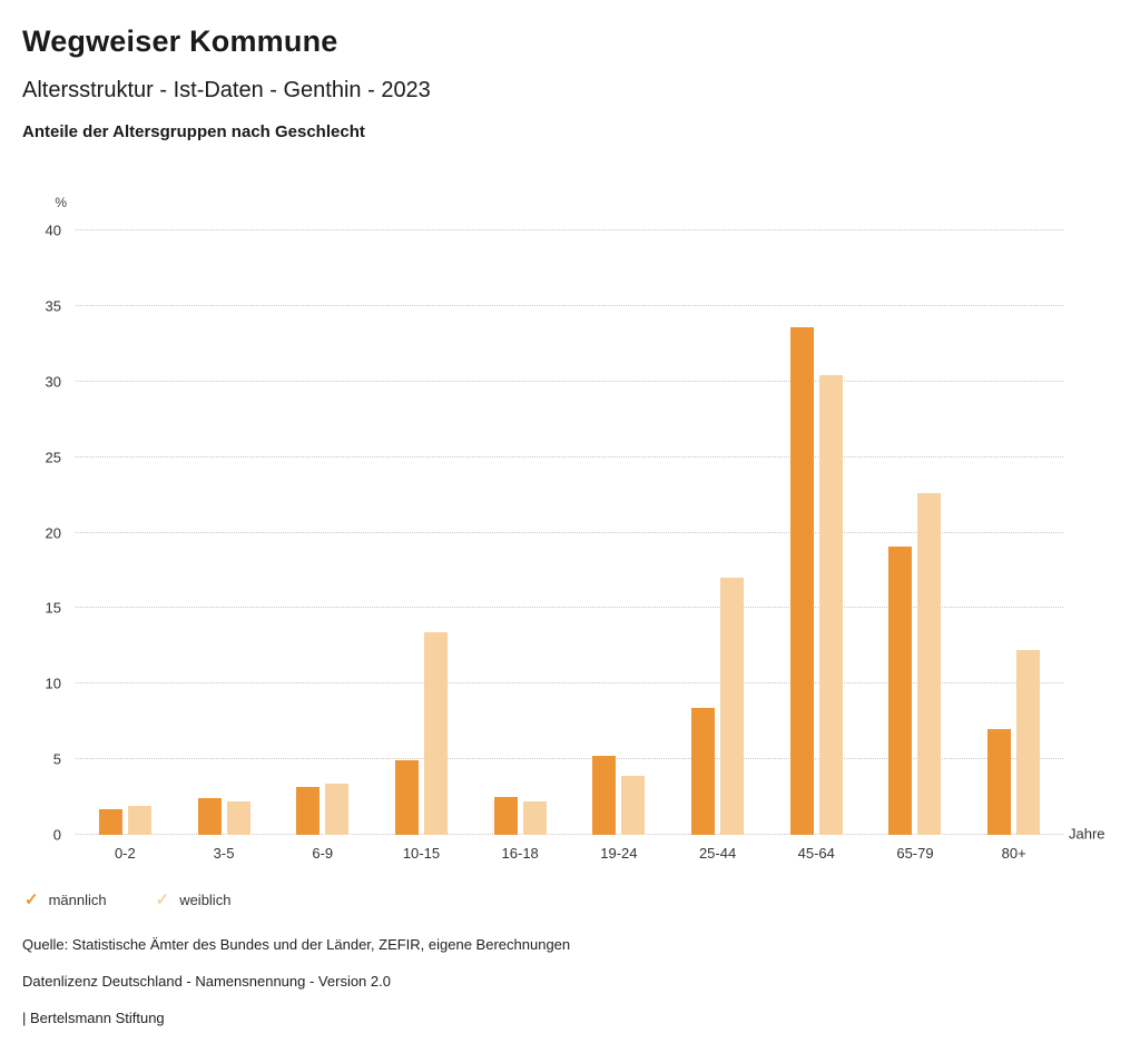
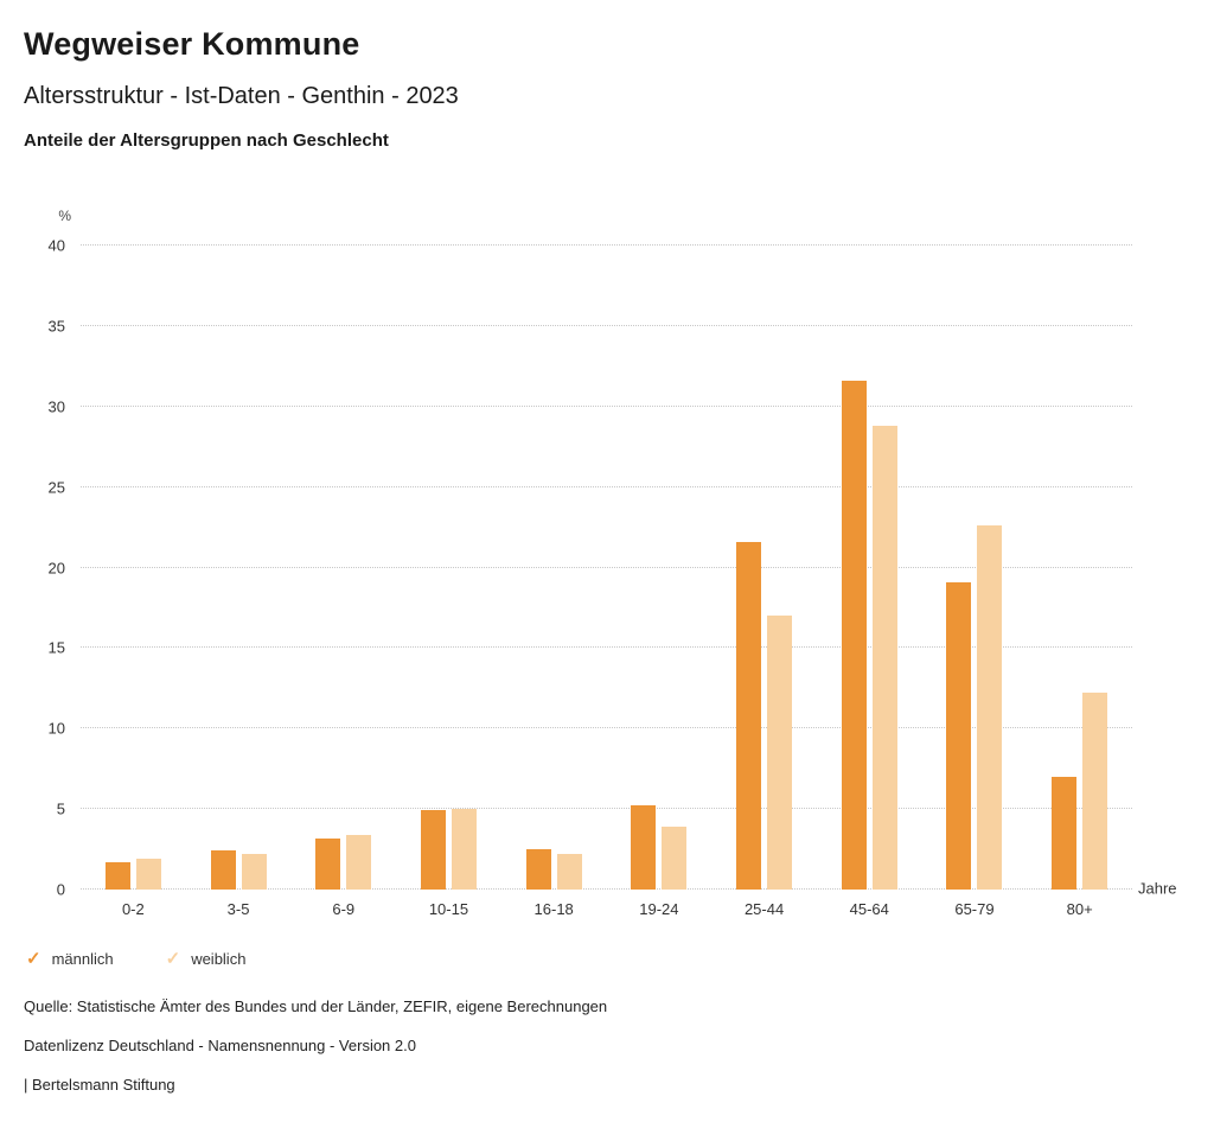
weiblich/10-15: 13.4 -> 5.0
männlich/25-44: 8.4 -> 21.6
männlich/45-64: 33.6 -> 31.6
weiblich/45-64: 30.4 -> 28.8
